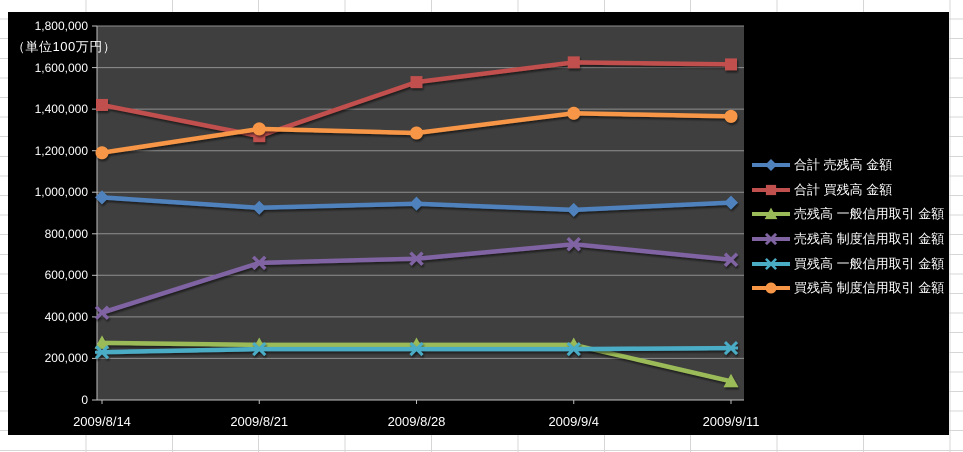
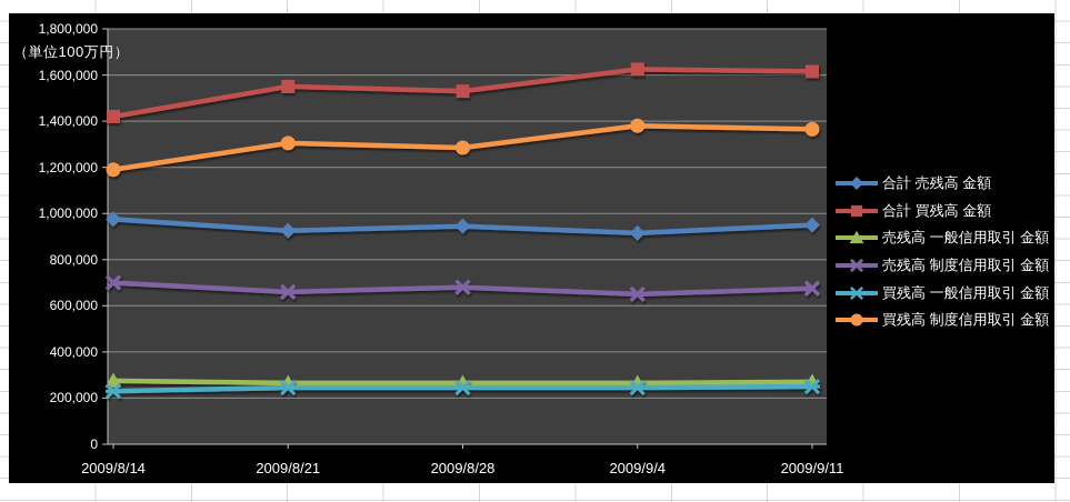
売残高 制度信用取引 金額/2009/8/14: 420000 -> 700000
合計 買残高 金額/2009/8/21: 1270000 -> 1550000
売残高 制度信用取引 金額/2009/9/4: 750000 -> 650000
売残高 一般信用取引 金額/2009/9/11: 90000 -> 270000
